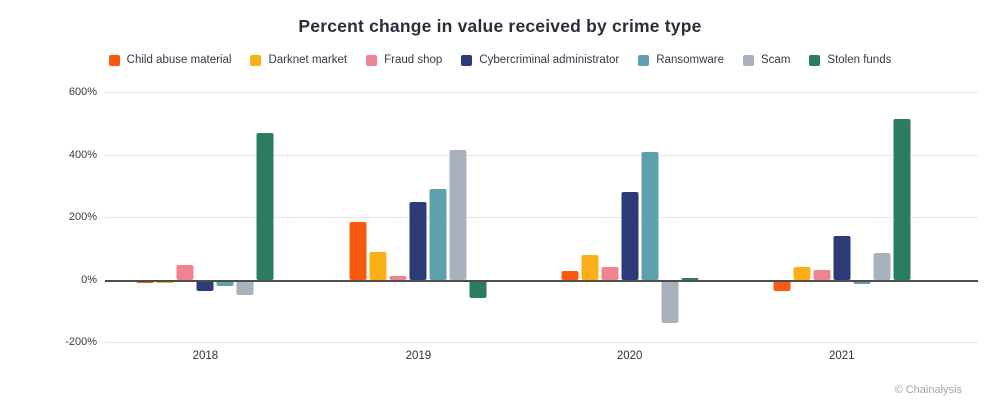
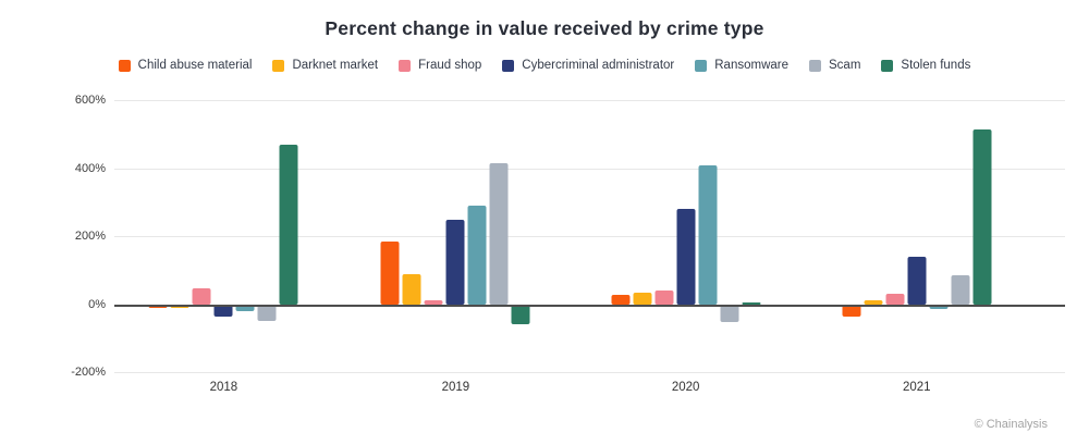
Darknet market/2020: 80% -> 40%
Scam/2020: -140% -> -50%
Darknet market/2021: 40% -> 10%
